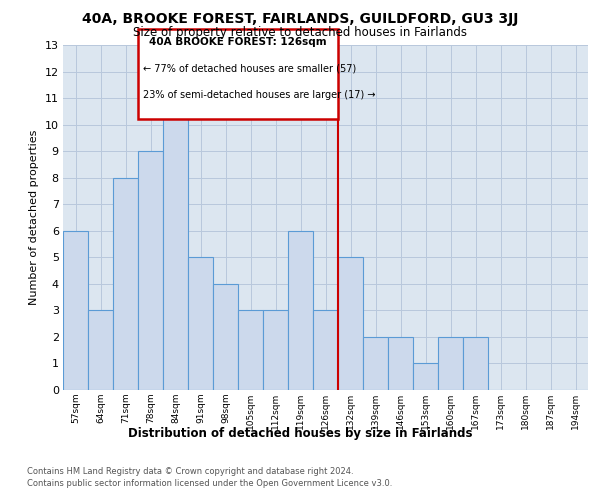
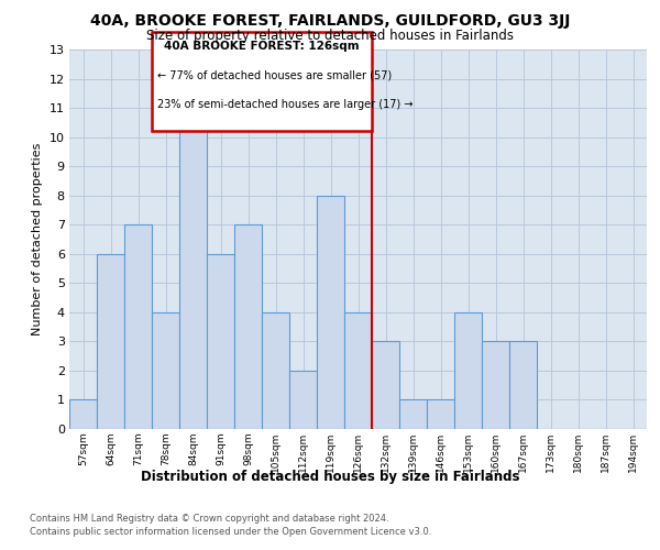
57sqm: 6 -> 1
64sqm: 3 -> 6
71sqm: 8 -> 7
78sqm: 9 -> 4
91sqm: 5 -> 6
98sqm: 4 -> 7
105sqm: 3 -> 4
112sqm: 3 -> 2
119sqm: 6 -> 8
126sqm: 3 -> 4
132sqm: 5 -> 3
139sqm: 2 -> 1
146sqm: 2 -> 1
153sqm: 1 -> 4
160sqm: 2 -> 3
167sqm: 2 -> 3
